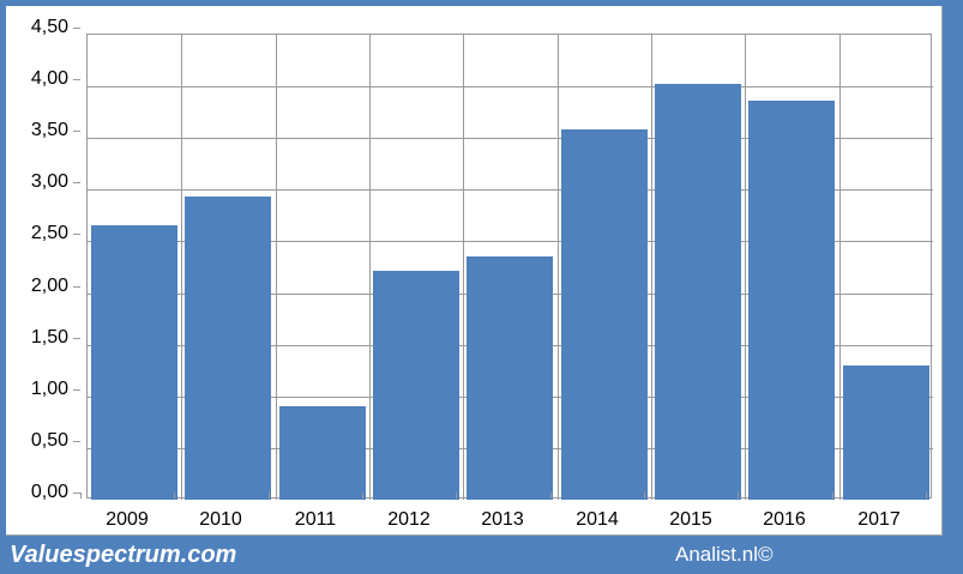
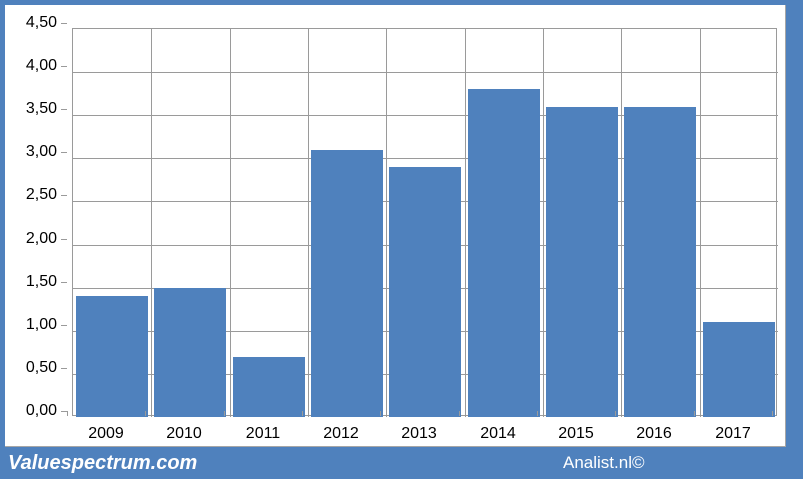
2009: 2,7 -> 1,4
2010: 2,9 -> 1,5
2011: 0,9 -> 0,7
2012: 2,2 -> 3,1
2013: 2,4 -> 2,9
2014: 3,6 -> 3,8
2015: 4,0 -> 3,6
2016: 3,9 -> 3,6
2017: 1,3 -> 1,1
